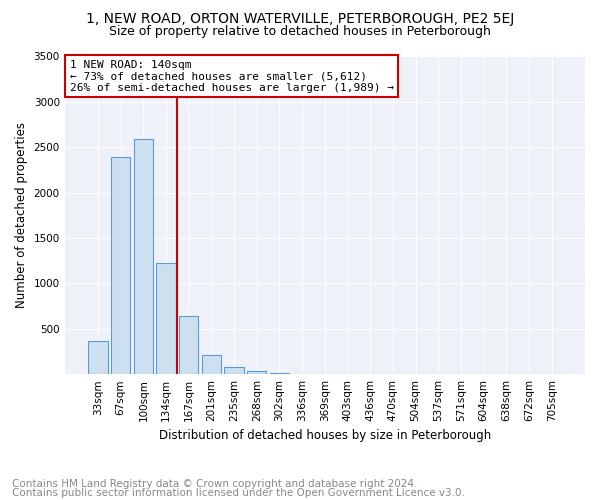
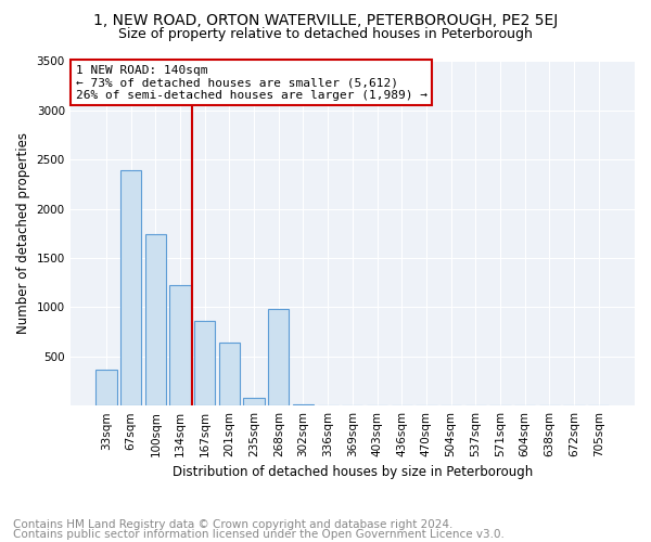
100sqm: 2590 -> 1740
167sqm: 640 -> 860
201sqm: 220 -> 640
268sqm: 30 -> 980
